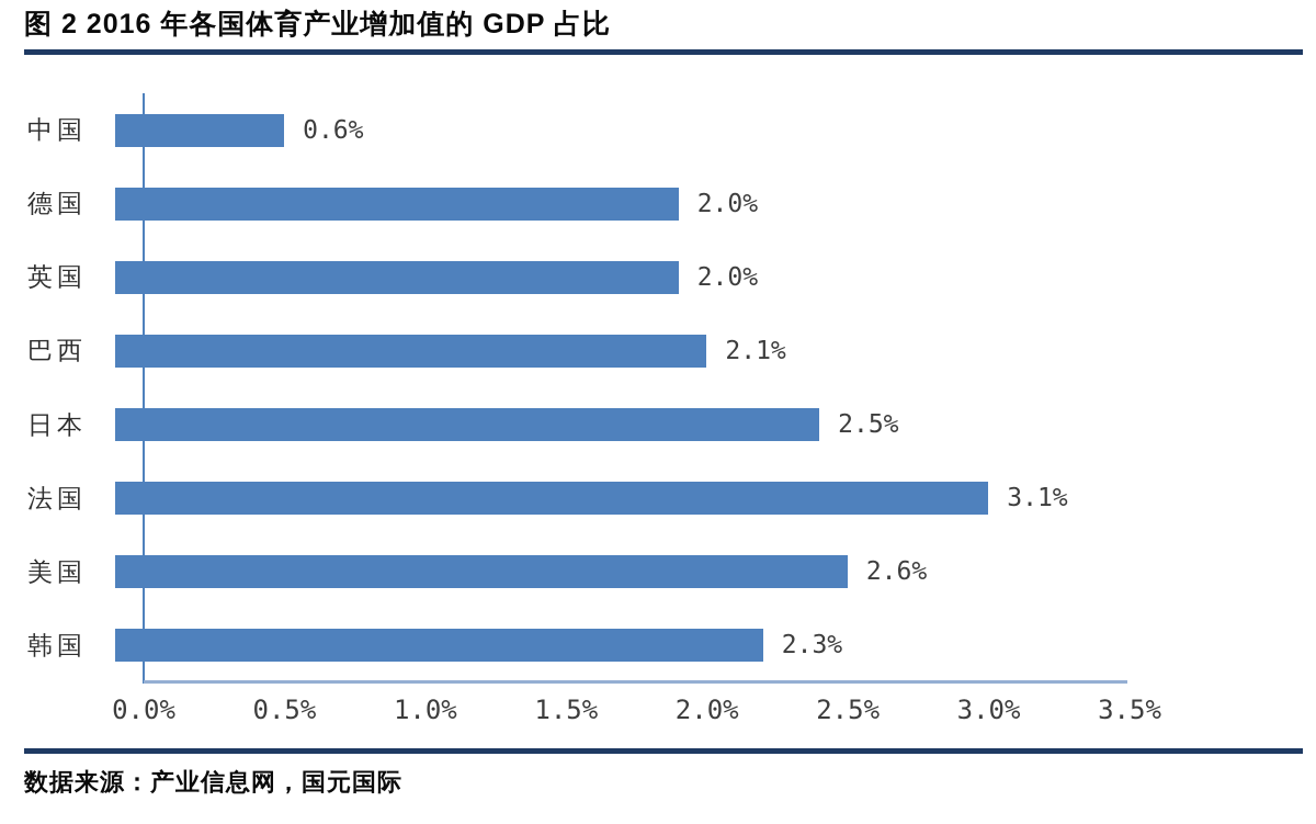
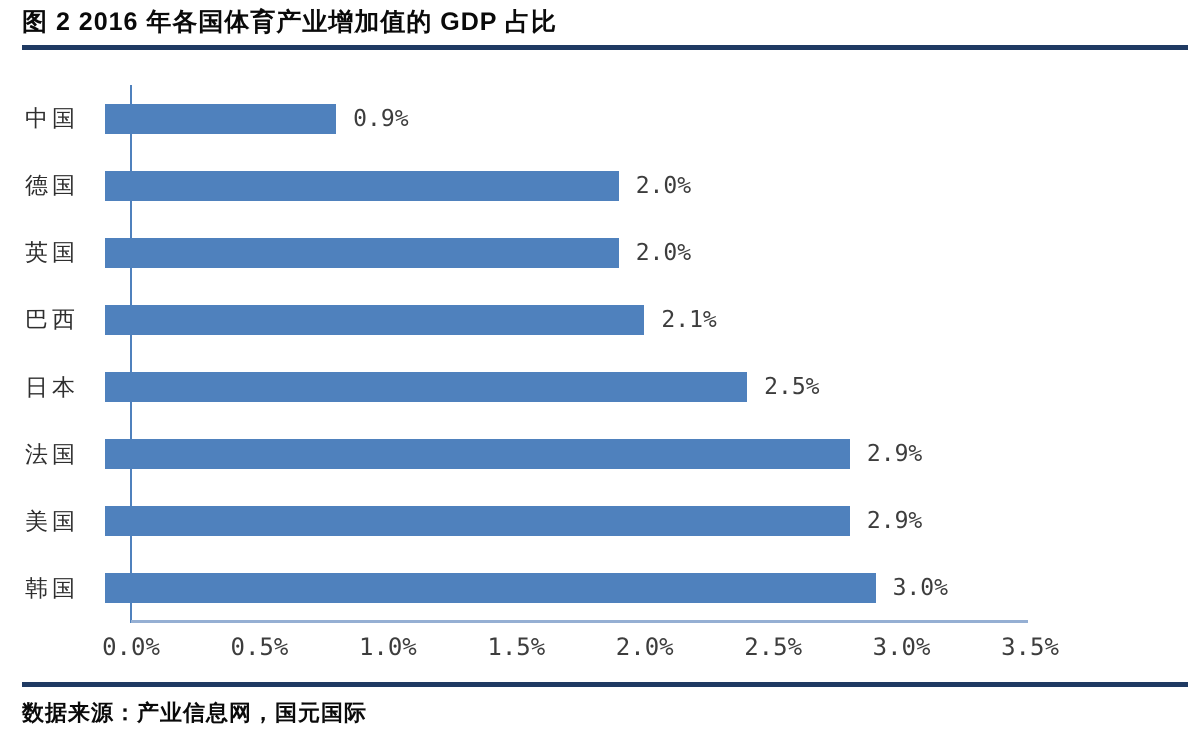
中国: 0.6% -> 0.9%
法国: 3.1% -> 2.9%
美国: 2.6% -> 2.9%
韩国: 2.3% -> 3.0%
